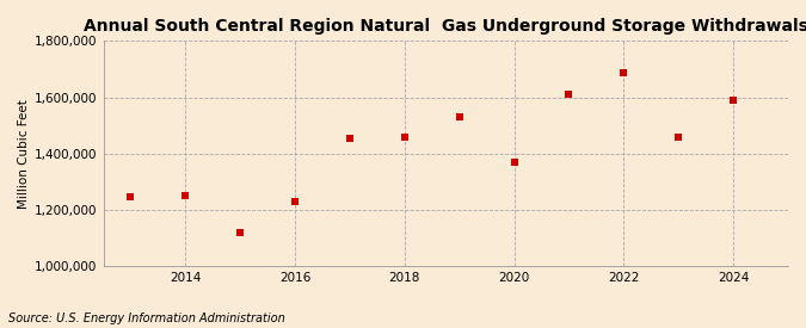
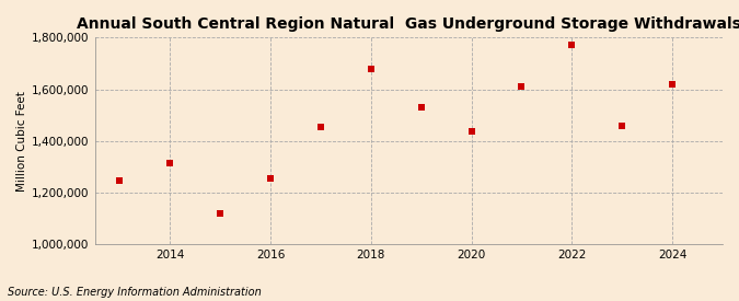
2014: 1,250,000 -> 1,315,000
2016: 1,230,000 -> 1,255,000
2018: 1,460,000 -> 1,680,000
2020: 1,370,000 -> 1,435,000
2022: 1,685,000 -> 1,770,000
2024: 1,590,000 -> 1,620,000
